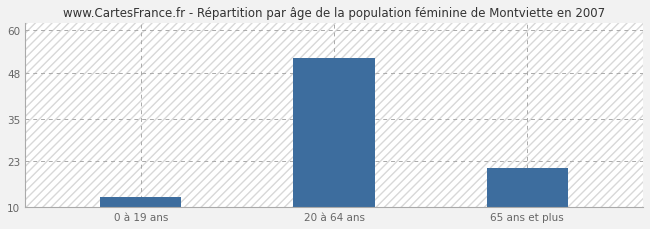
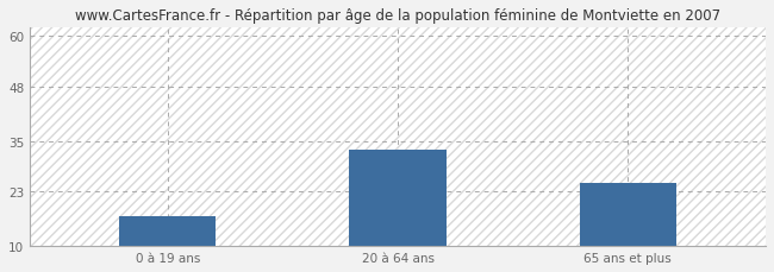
0 à 19 ans: 13 -> 17
20 à 64 ans: 52 -> 33
65 ans et plus: 21 -> 25
